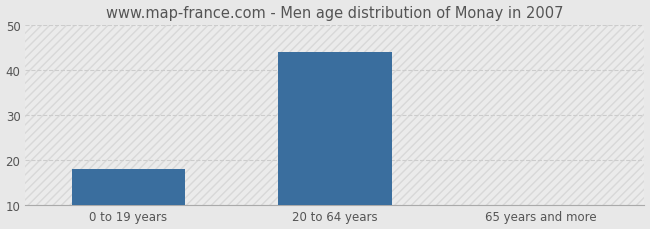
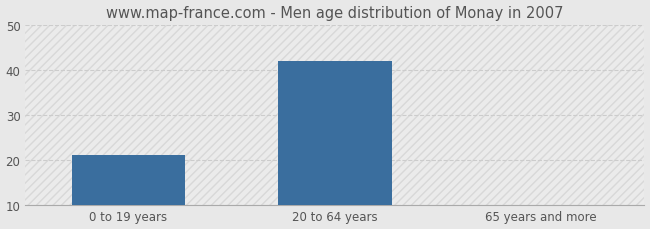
0 to 19 years: 18.0 -> 21.0
20 to 64 years: 44.0 -> 42.0
